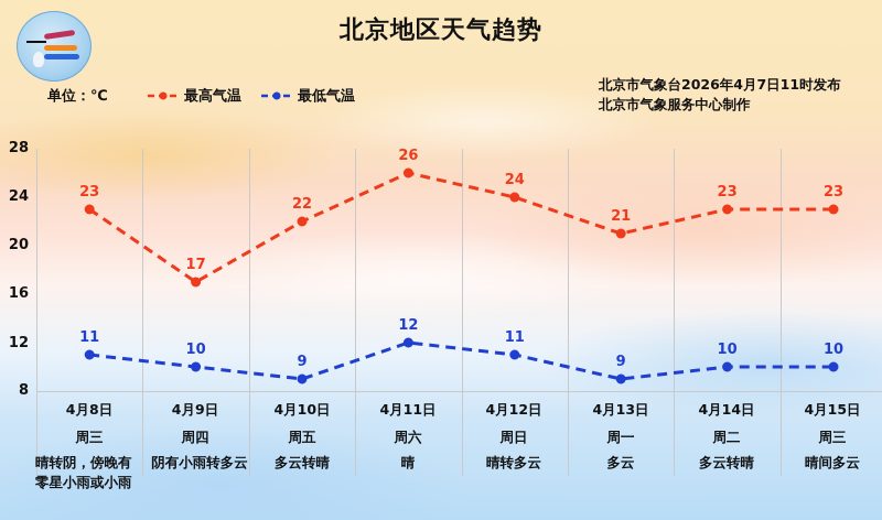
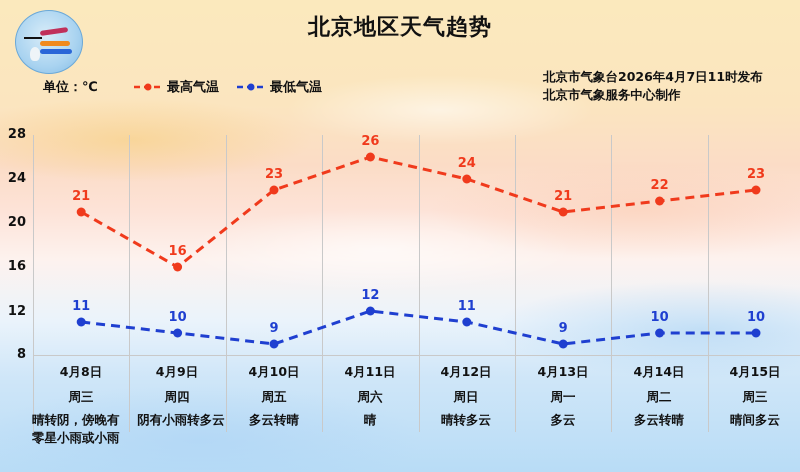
最高气温/4月8日: 23 -> 21
最高气温/4月9日: 17 -> 16
最高气温/4月10日: 22 -> 23
最高气温/4月14日: 23 -> 22
